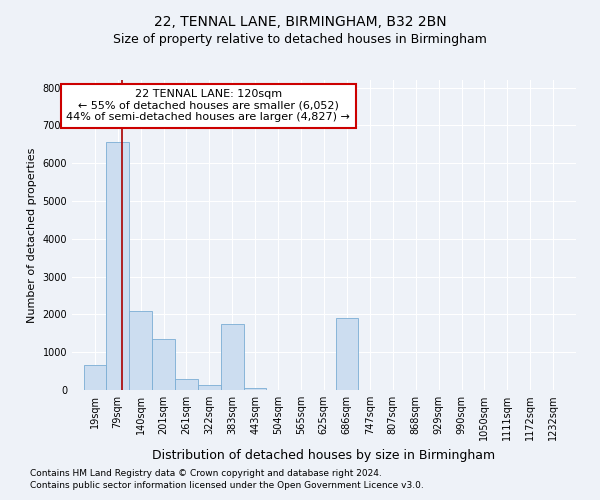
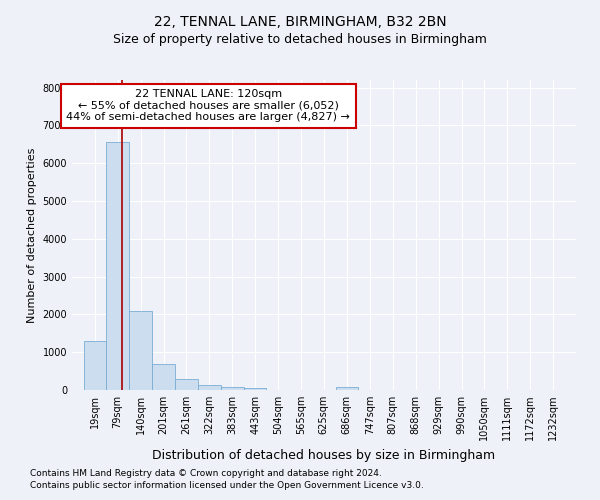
19sqm: 650 -> 1300
201sqm: 1350 -> 680
383sqm: 1750 -> 80
686sqm: 1900 -> 80
